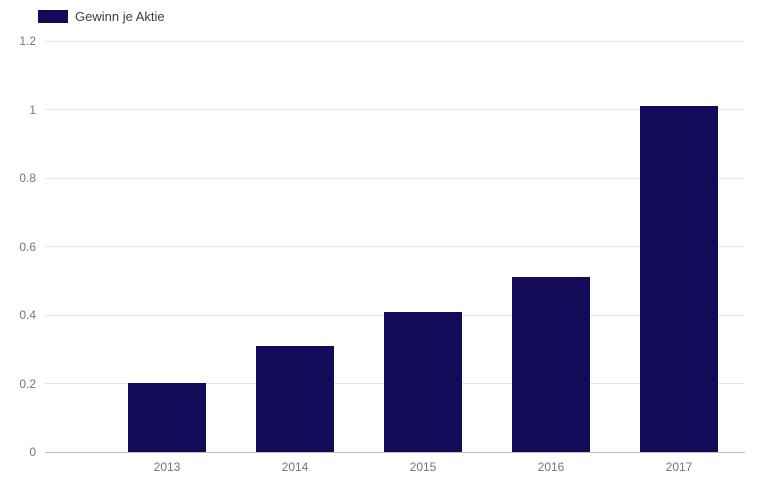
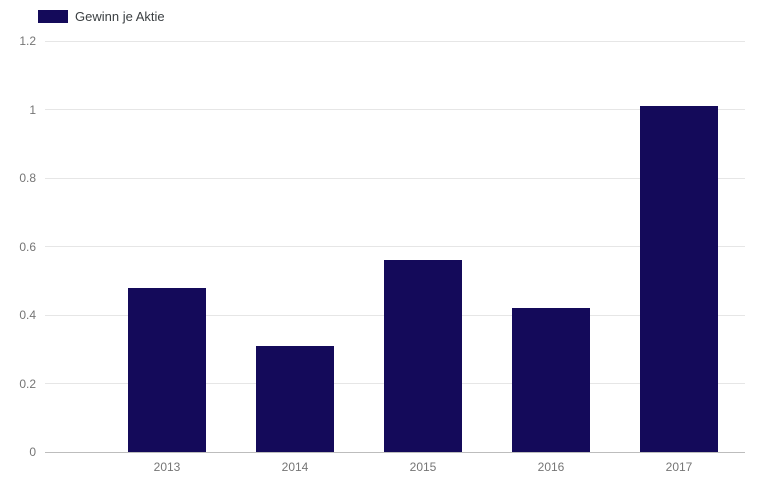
2013: 0.20 -> 0.48
2015: 0.41 -> 0.56
2016: 0.51 -> 0.42
